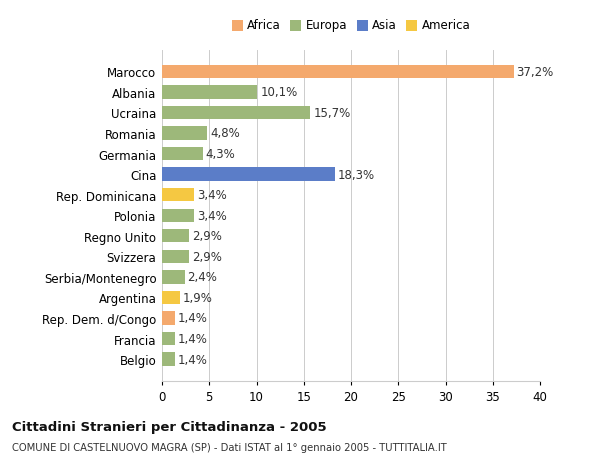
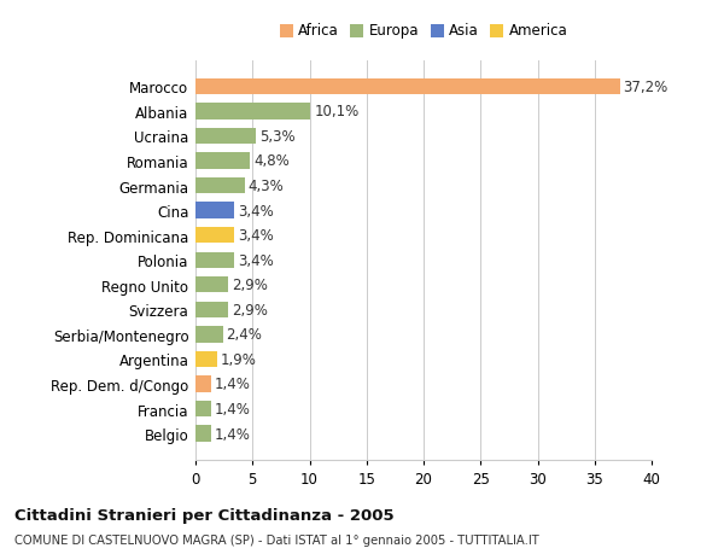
Ucraina: 15,7% -> 5,3%
Cina: 18,3% -> 3,4%
